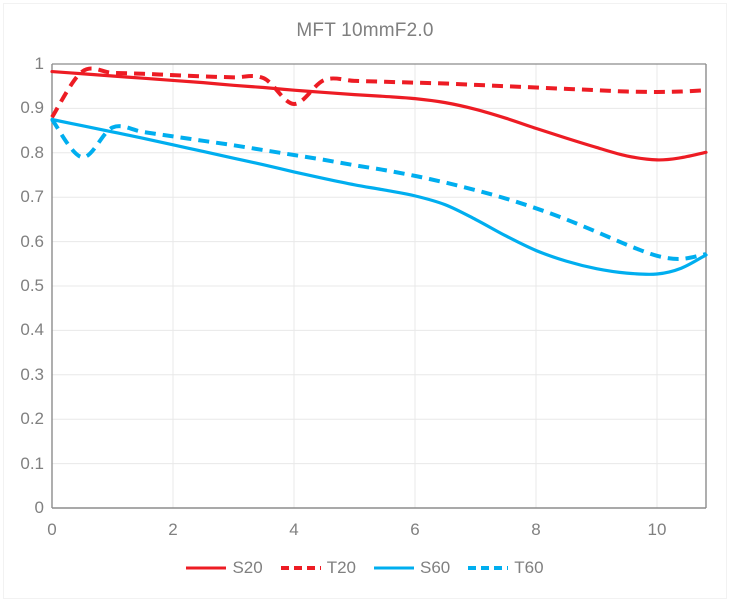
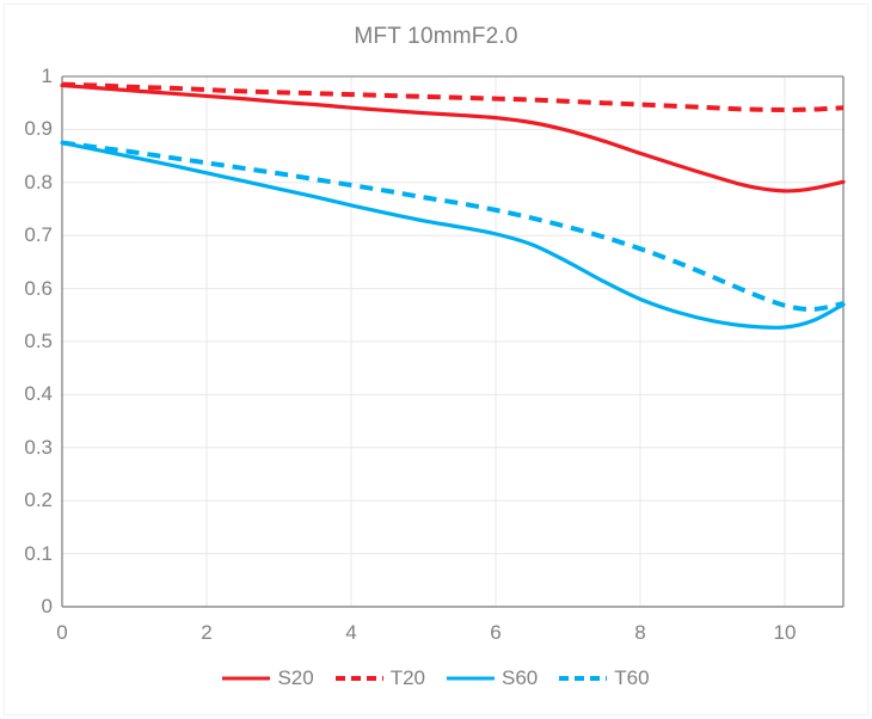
T20/0: 0.88 -> 0.98
T60/0.5: 0.79 -> 0.87
T20/4: 0.91 -> 0.97
